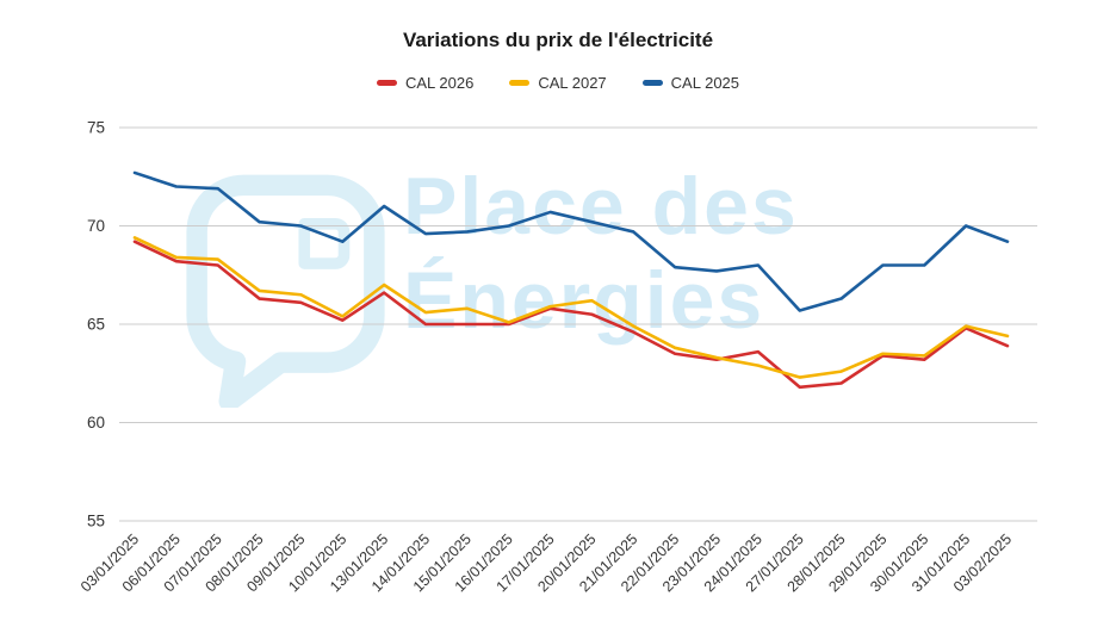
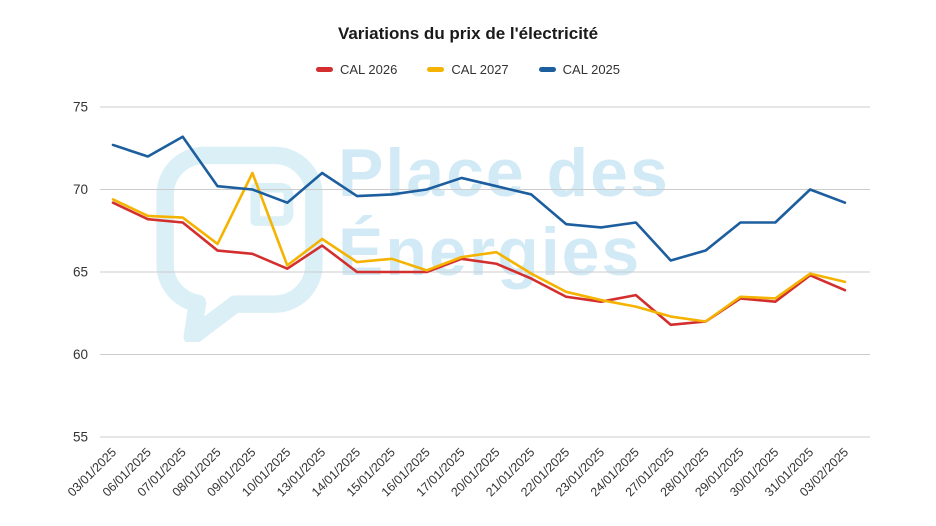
CAL 2025/07/01/2025: 71.9 -> 73.2
CAL 2027/09/01/2025: 66.5 -> 71.0
CAL 2027/28/01/2025: 62.6 -> 62.0
